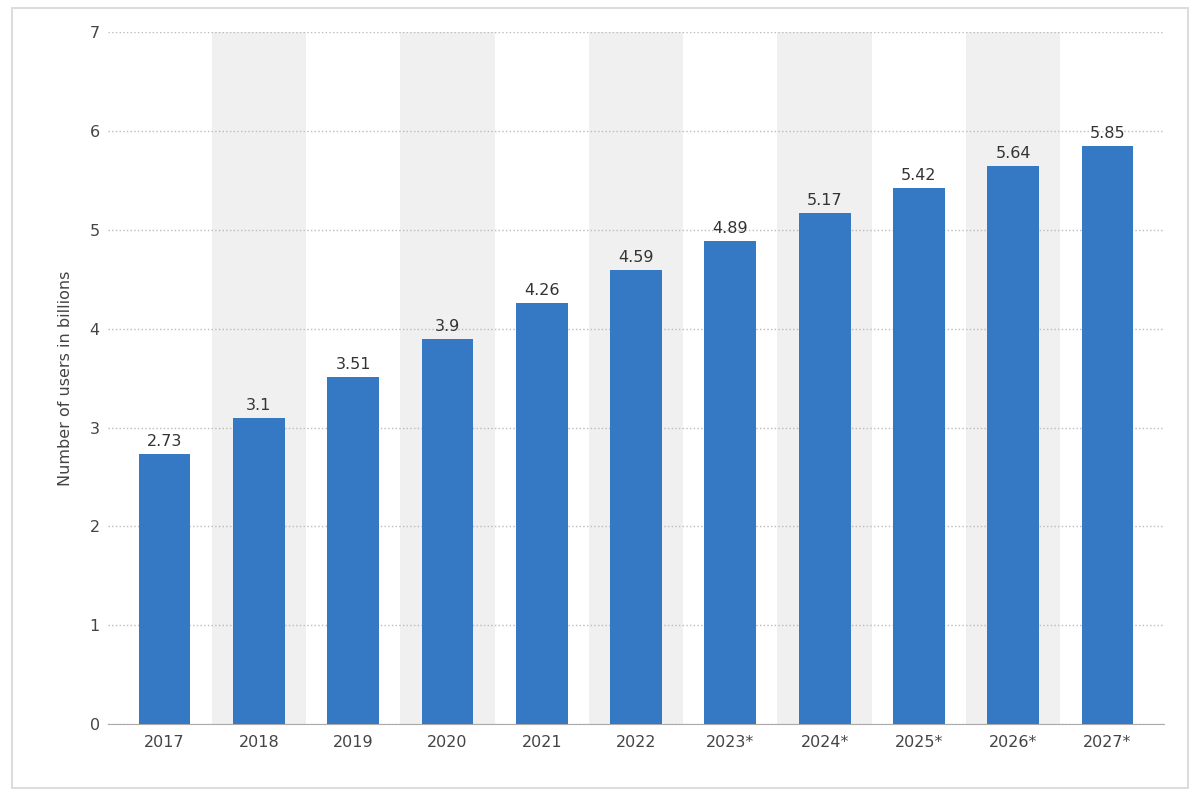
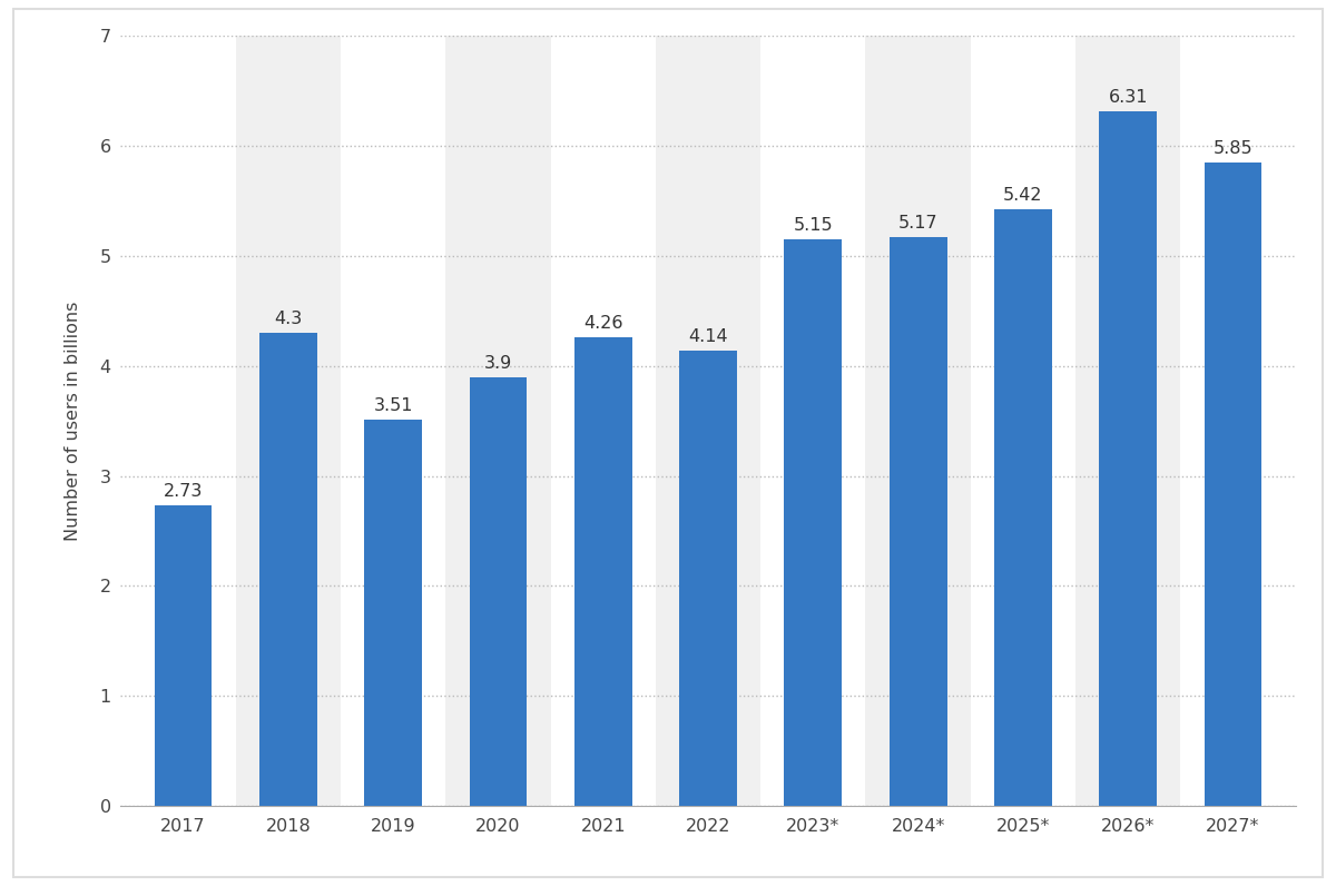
2018: 3.1 -> 4.3
2022: 4.59 -> 4.14
2023*: 4.89 -> 5.15
2026*: 5.64 -> 6.31
